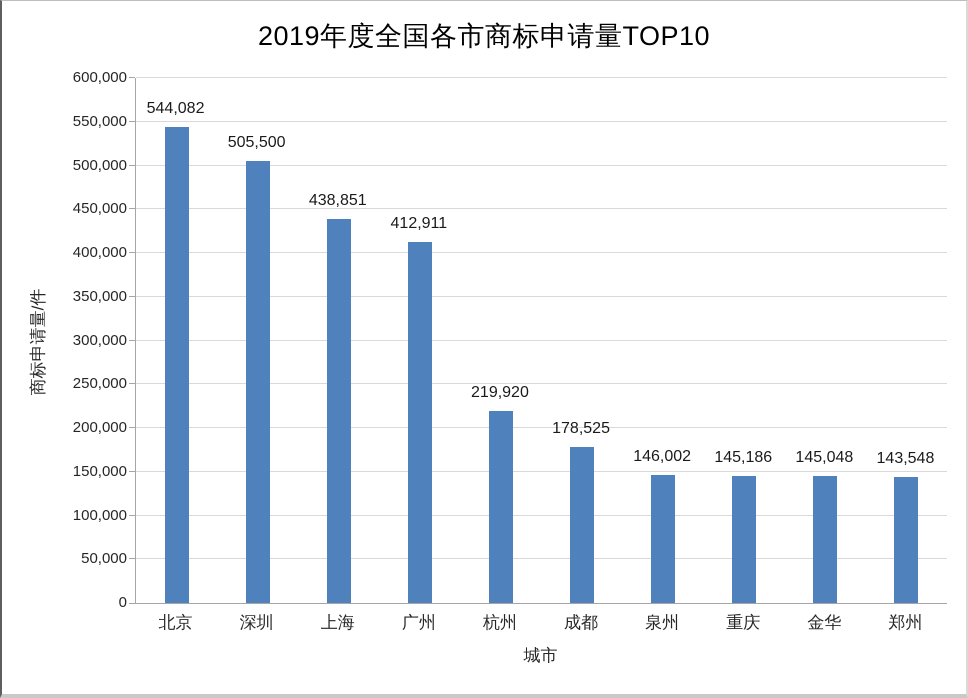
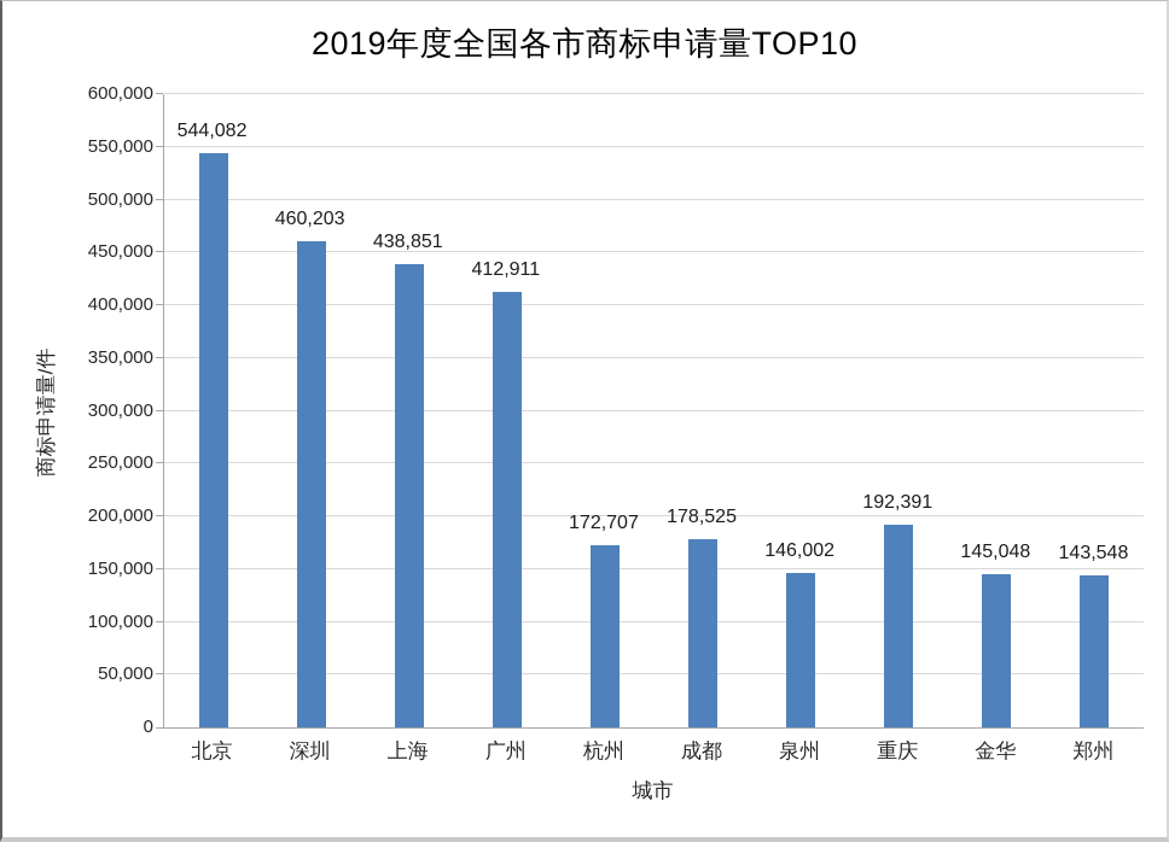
深圳: 505,500 -> 460,203
杭州: 219,920 -> 172,707
重庆: 145,186 -> 192,391
